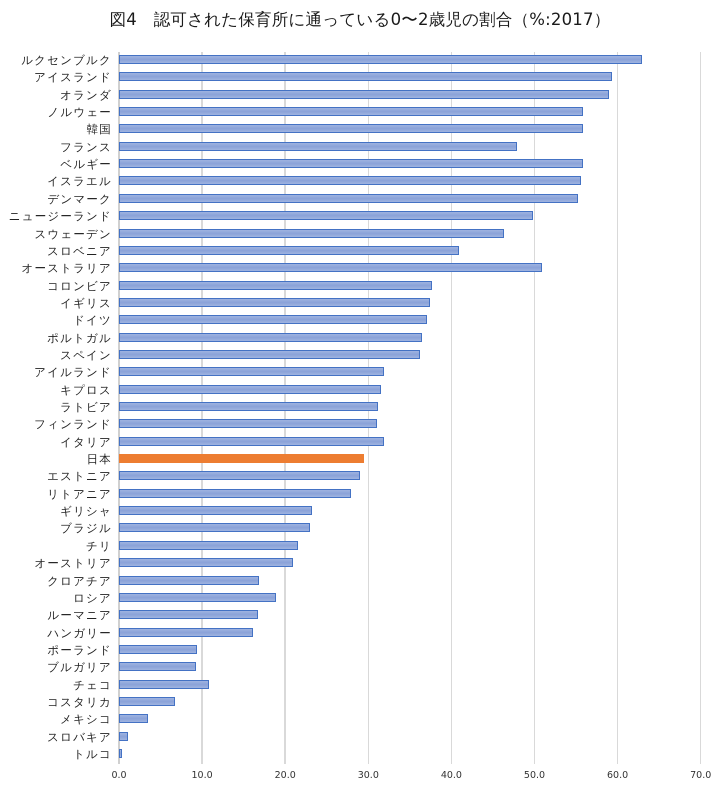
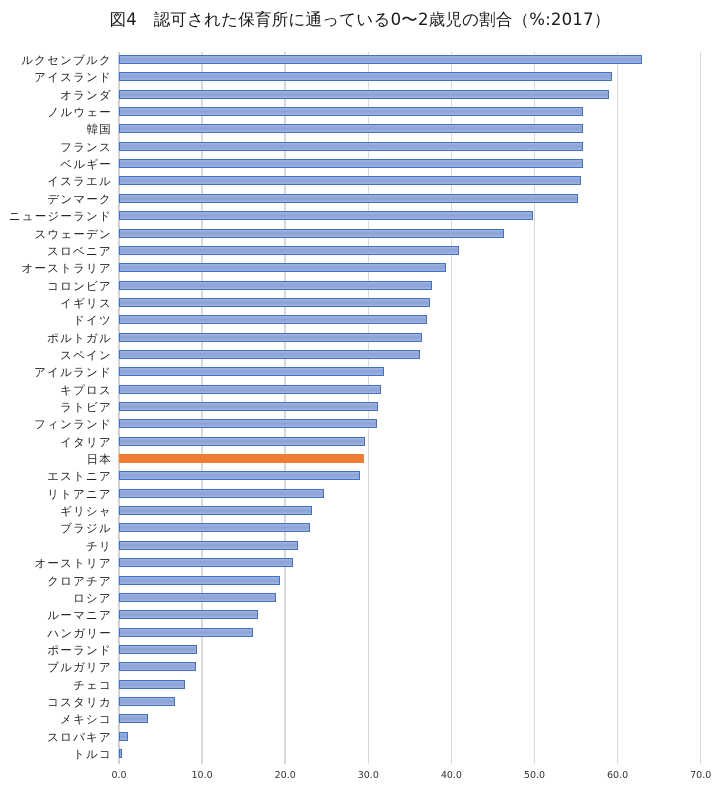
フランス: 48 -> 56
オーストラリア: 51 -> 40
イタリア: 32 -> 30
リトアニア: 28 -> 25
クロアチア: 17 -> 20
チェコ: 11 -> 8
